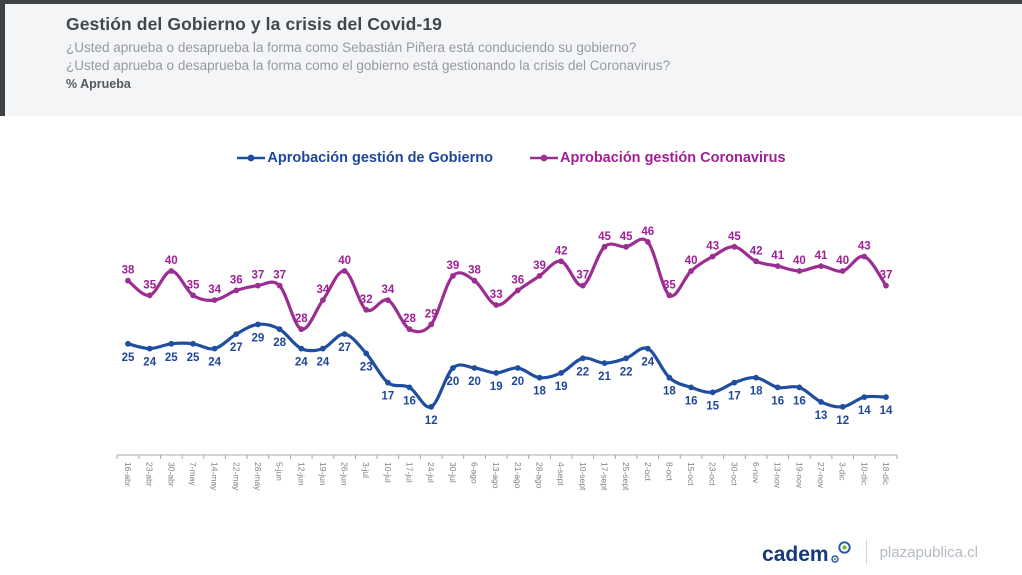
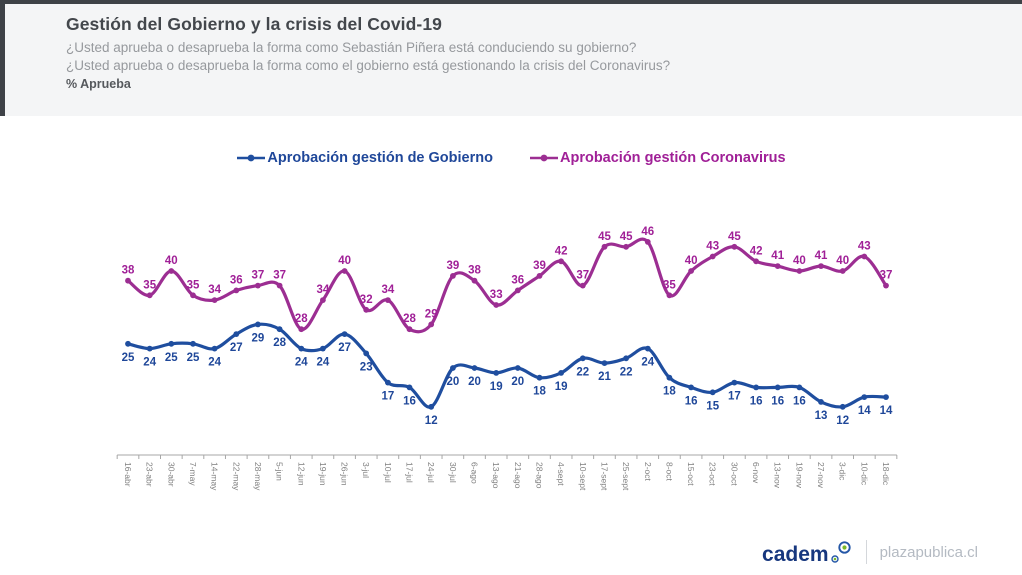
Aprobación gestión de Gobierno/6-nov: 18 -> 16
